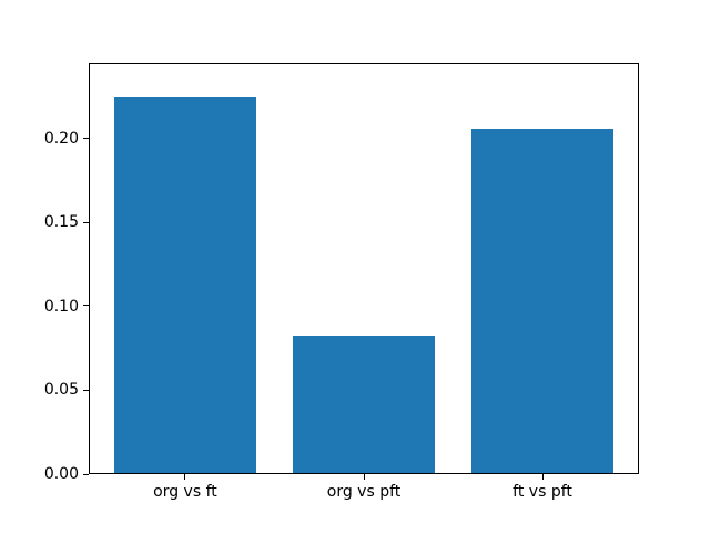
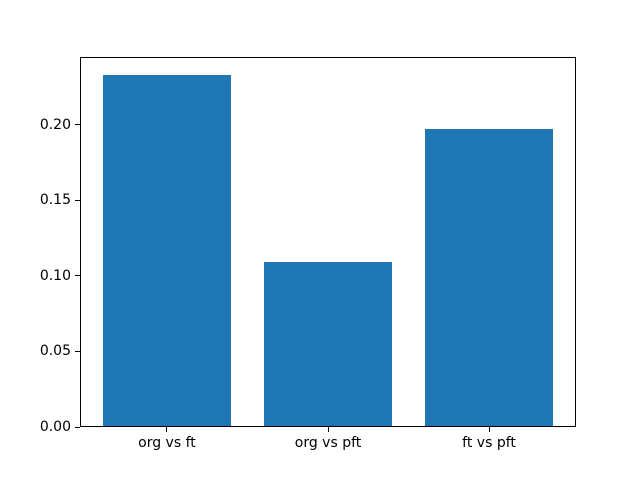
org vs ft: 0.225 -> 0.233
org vs pft: 0.082 -> 0.109
ft vs pft: 0.206 -> 0.197
